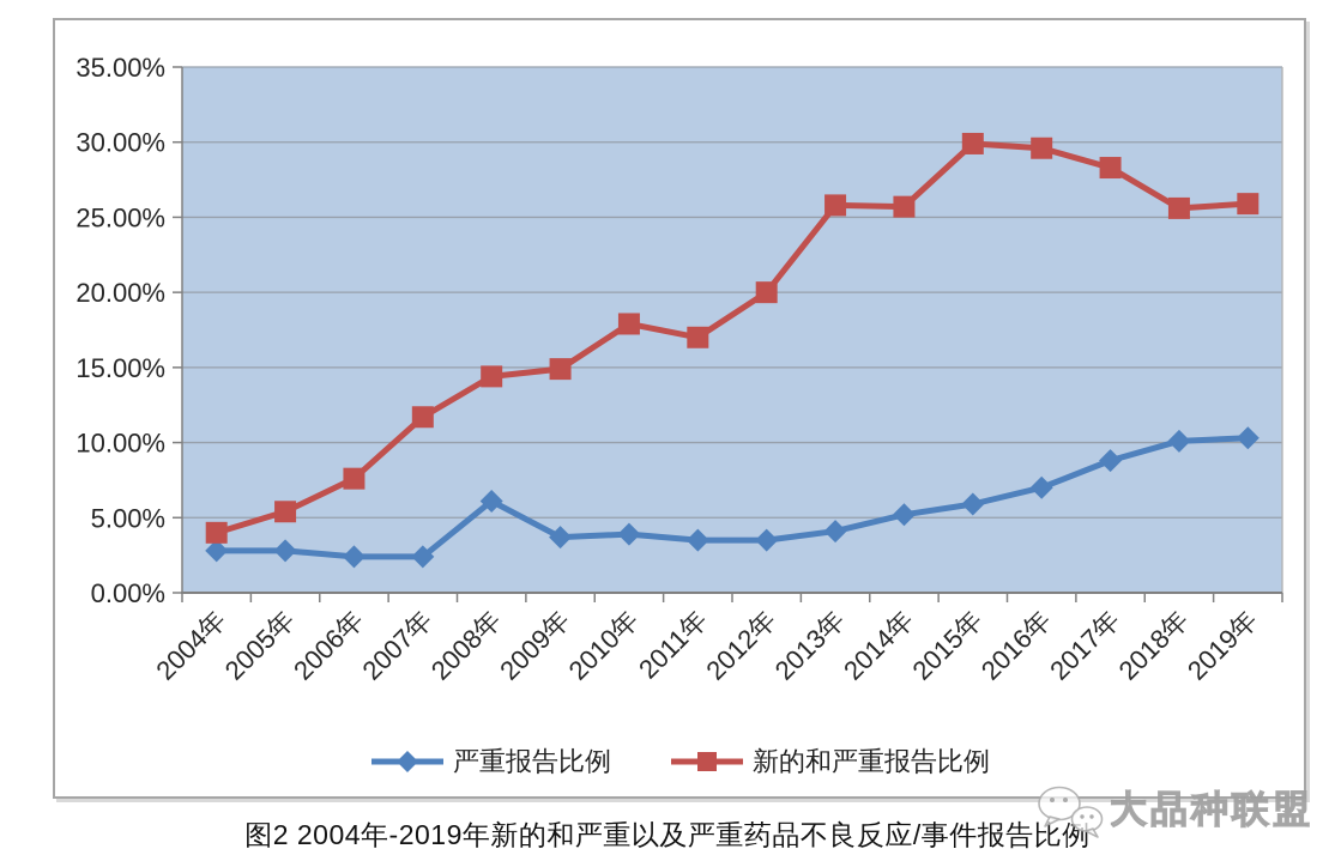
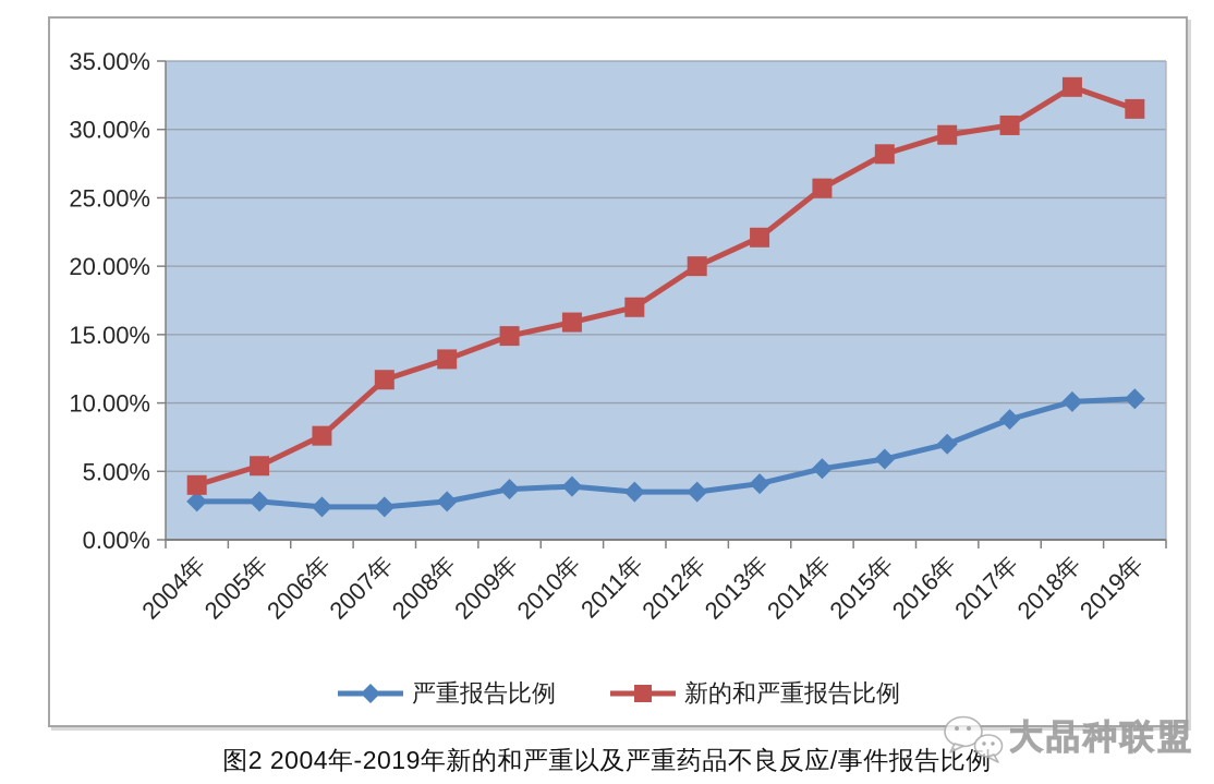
严重报告比例/2008年: 6.1% -> 2.8%
新的和严重报告比例/2008年: 14.4% -> 13.2%
新的和严重报告比例/2010年: 17.9% -> 15.9%
新的和严重报告比例/2013年: 25.8% -> 22.1%
新的和严重报告比例/2015年: 29.9% -> 28.2%
新的和严重报告比例/2017年: 28.3% -> 30.3%
新的和严重报告比例/2018年: 25.6% -> 33.1%
新的和严重报告比例/2019年: 25.9% -> 31.5%
